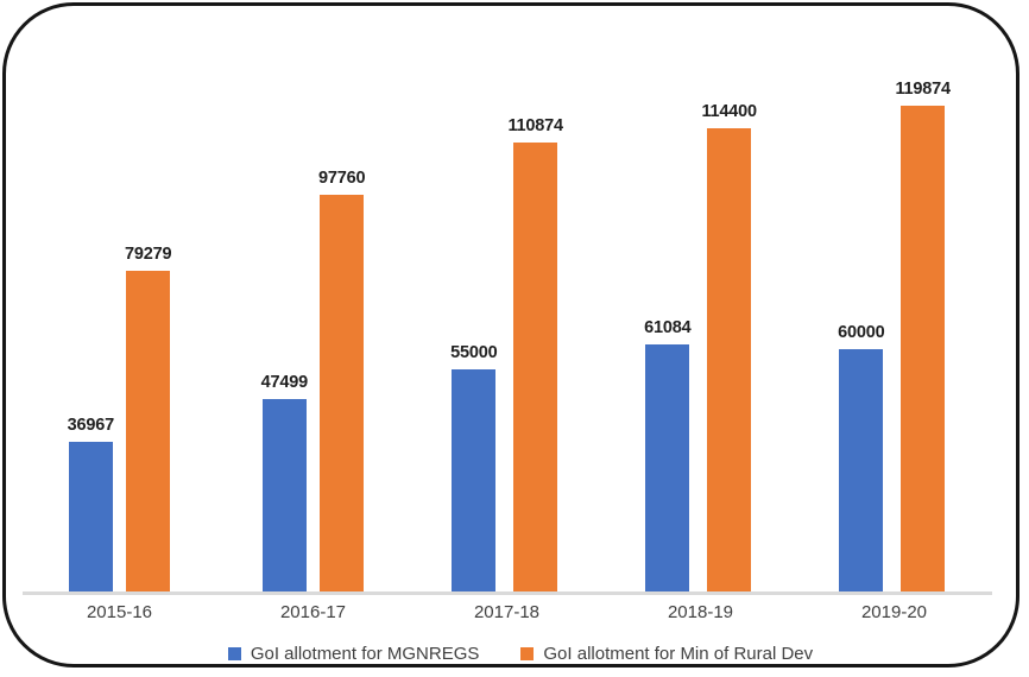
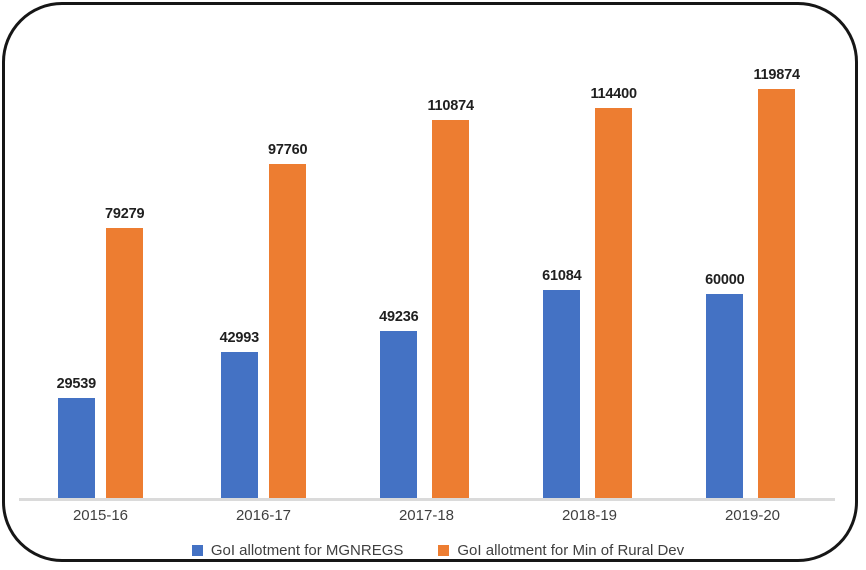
GoI allotment for MGNREGS/2015-16: 36967 -> 29539
GoI allotment for MGNREGS/2016-17: 47499 -> 42993
GoI allotment for MGNREGS/2017-18: 55000 -> 49236
